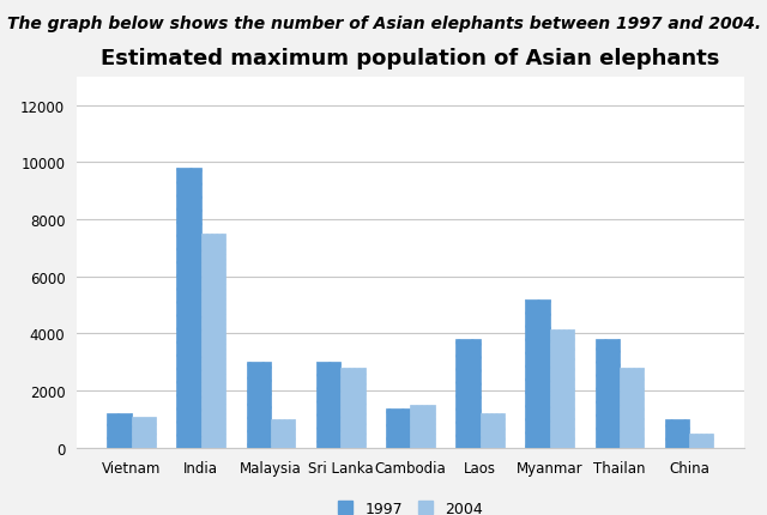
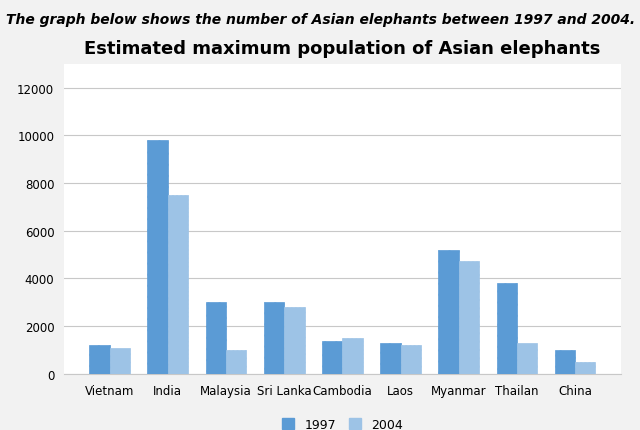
1997/Laos: 3800 -> 1300
2004/Myanmar: 4150 -> 4750
2004/Thailan: 2800 -> 1300
